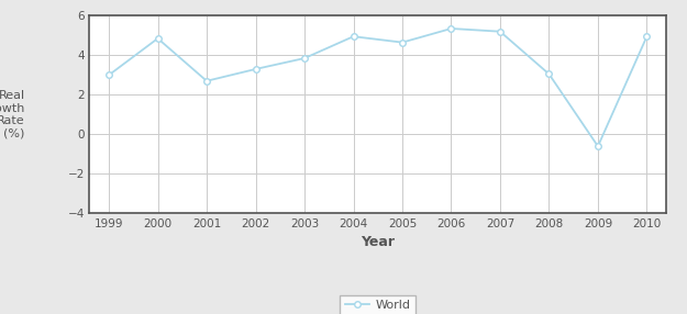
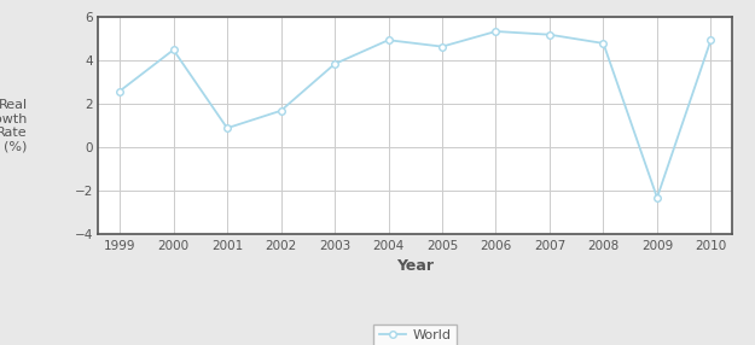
1999: 3.0 -> 2.6
2000: 4.8 -> 4.5
2001: 2.7 -> 0.9
2002: 3.3 -> 1.7
2008: 3.0 -> 4.8
2009: -0.6 -> -2.3
